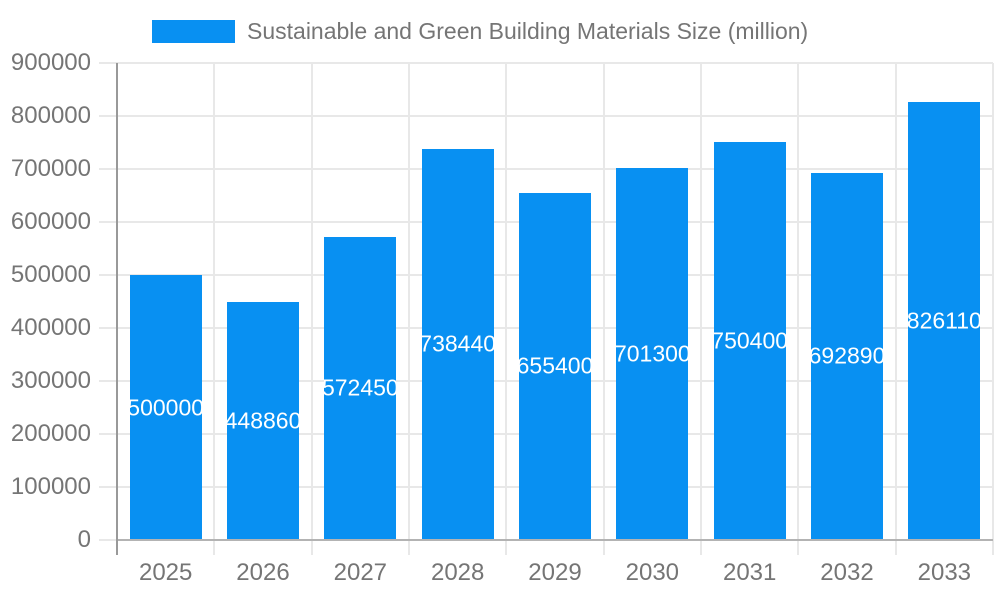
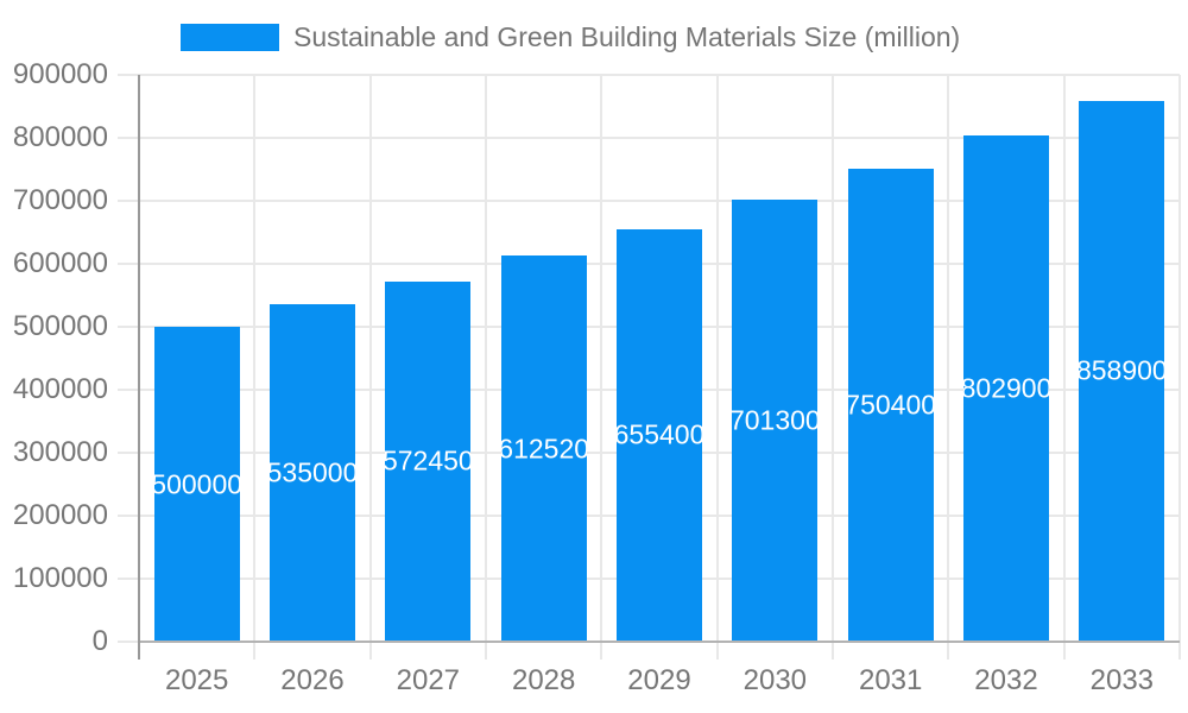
2026: 448860 -> 535000
2028: 738440 -> 612520
2032: 692890 -> 802900
2033: 826110 -> 858900
